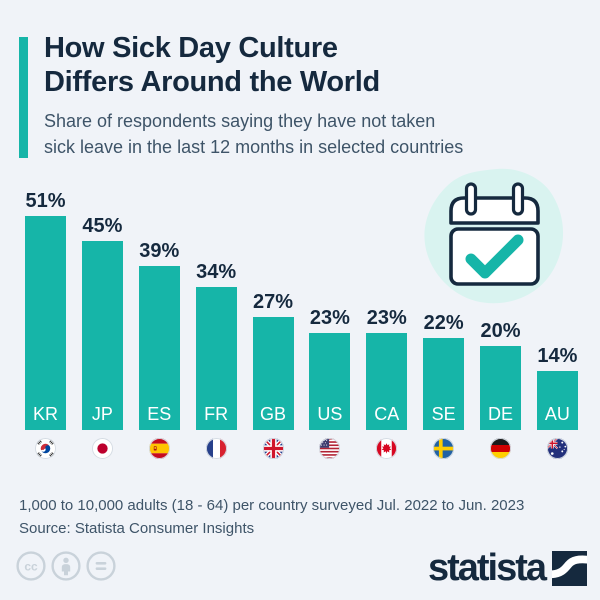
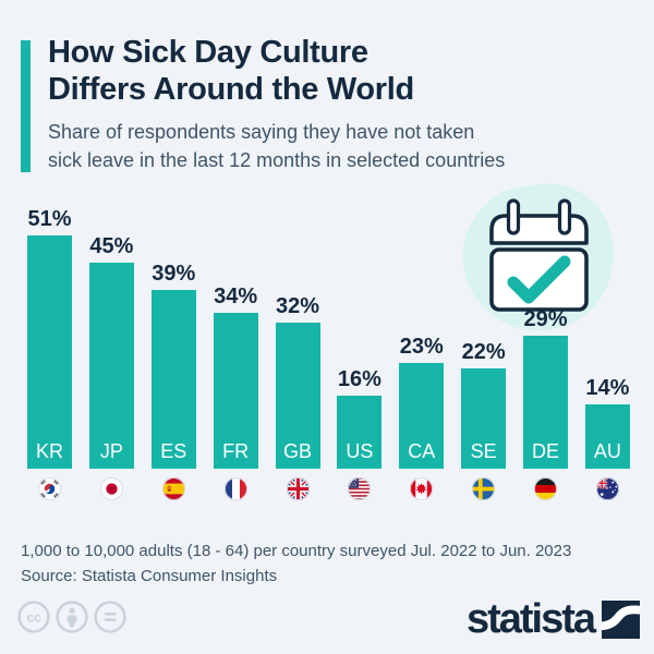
GB: 27% -> 32%
US: 23% -> 16%
DE: 20% -> 29%
